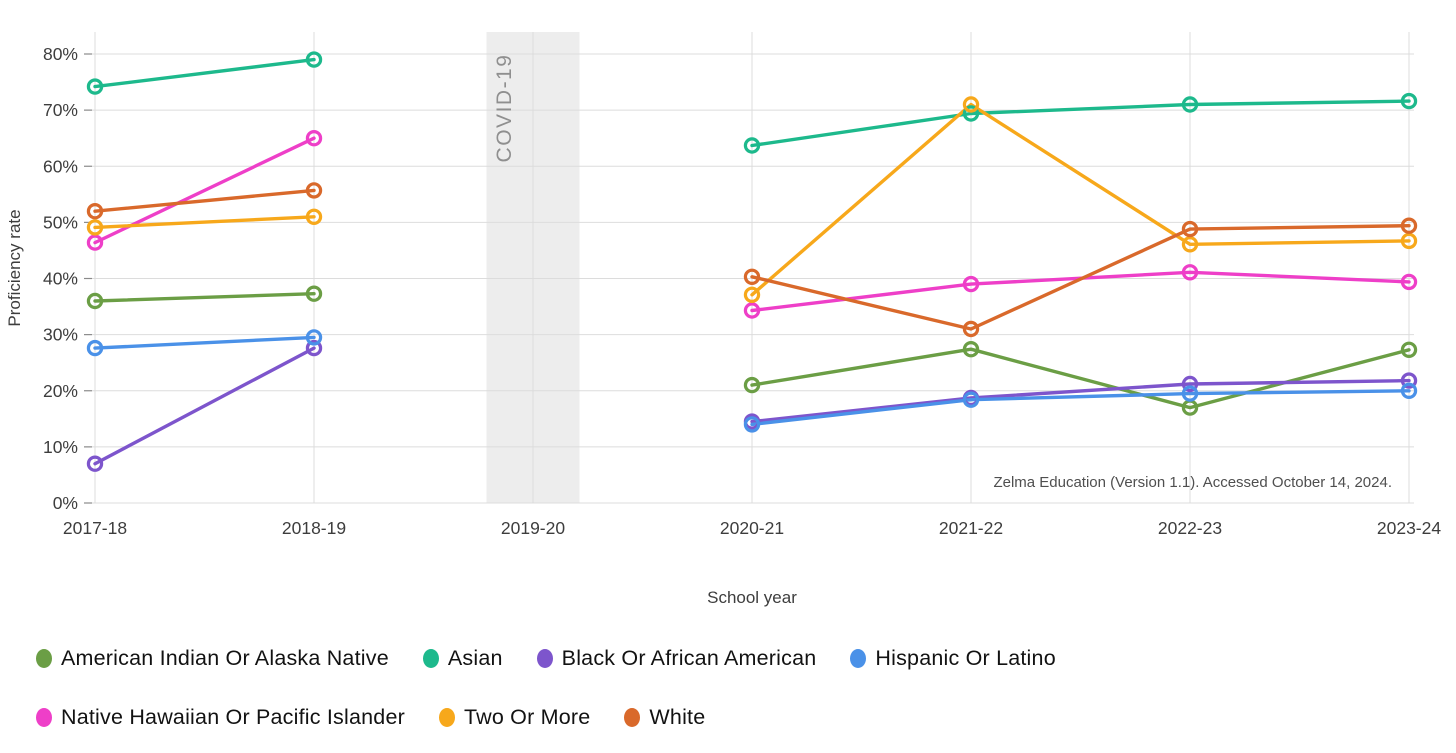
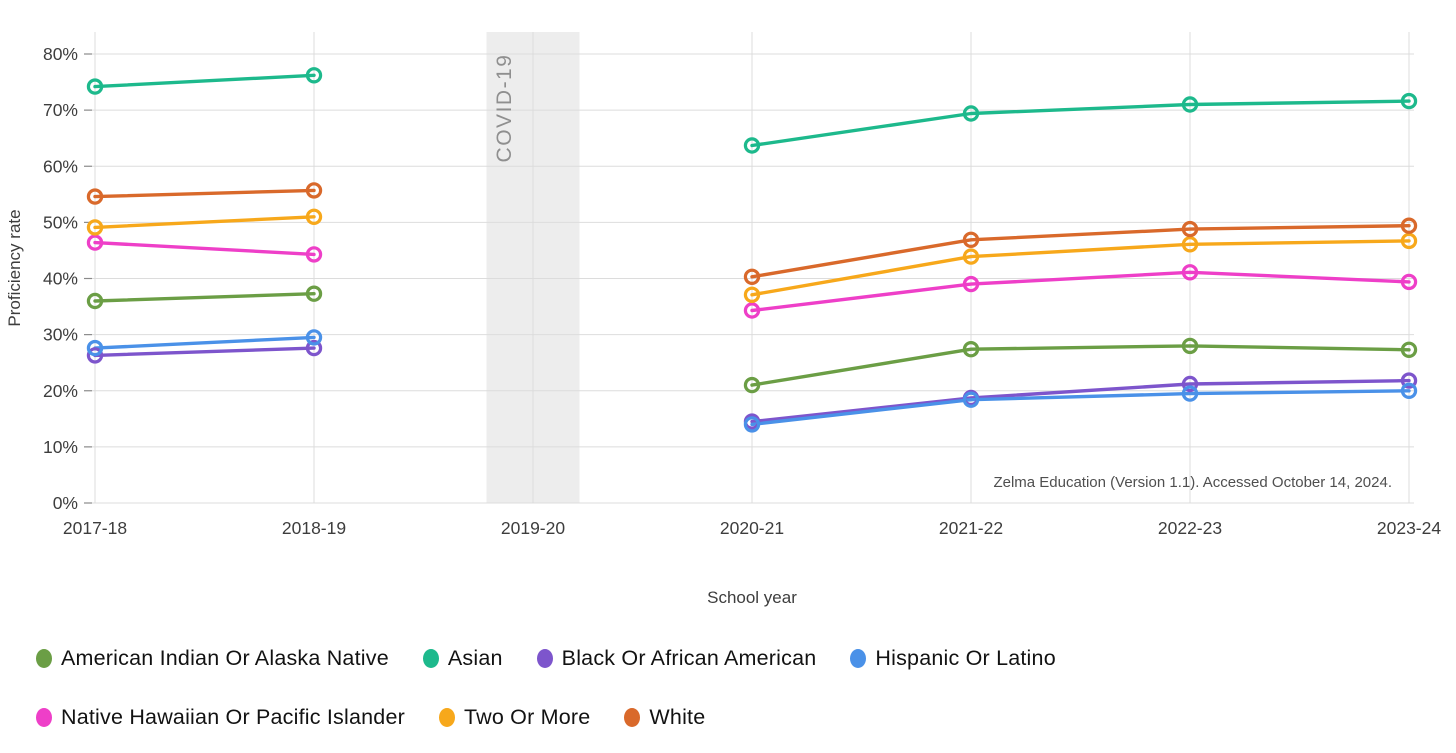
Black Or African American/2017-18: 7% -> 26%
White/2017-18: 52% -> 55%
Asian/2018-19: 79% -> 76%
Native Hawaiian Or Pacific Islander/2018-19: 65% -> 44%
Two Or More/2021-22: 71% -> 44%
White/2021-22: 31% -> 47%
American Indian Or Alaska Native/2022-23: 17% -> 28%
